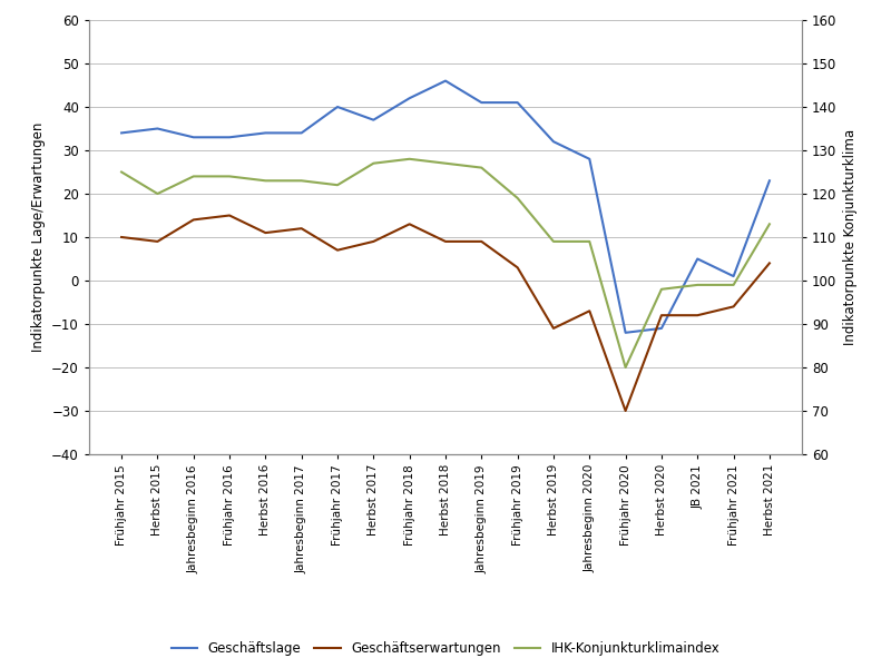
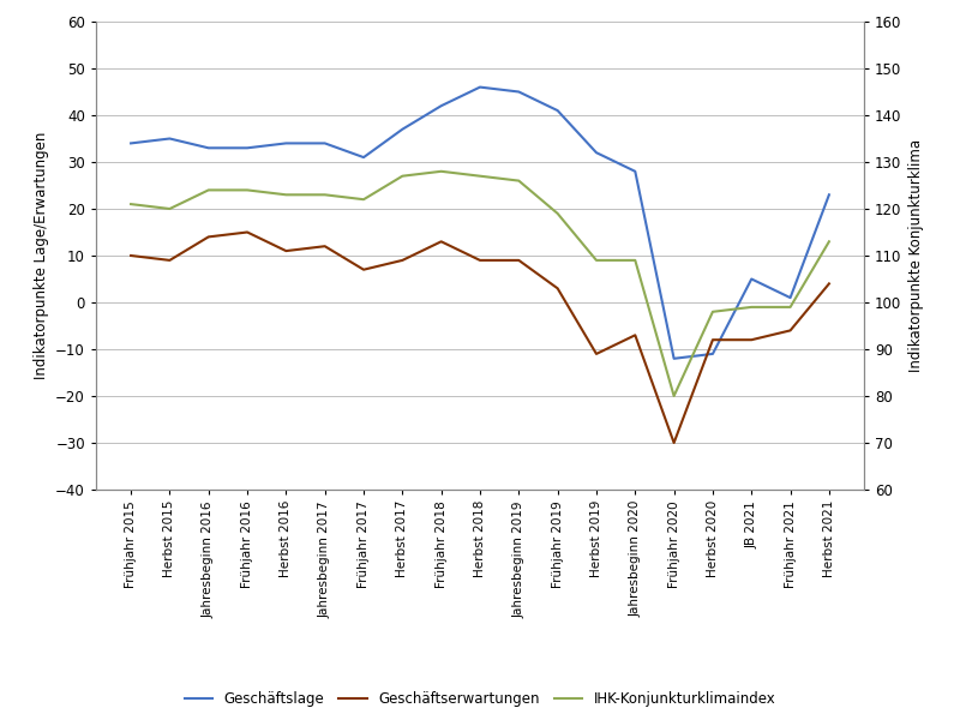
IHK-Konjunkturklimaindex/Frühjahr 2015: 125 -> 121
Geschäftslage/Frühjahr 2017: 40 -> 31
Geschäftslage/Jahresbeginn 2019: 41 -> 45
